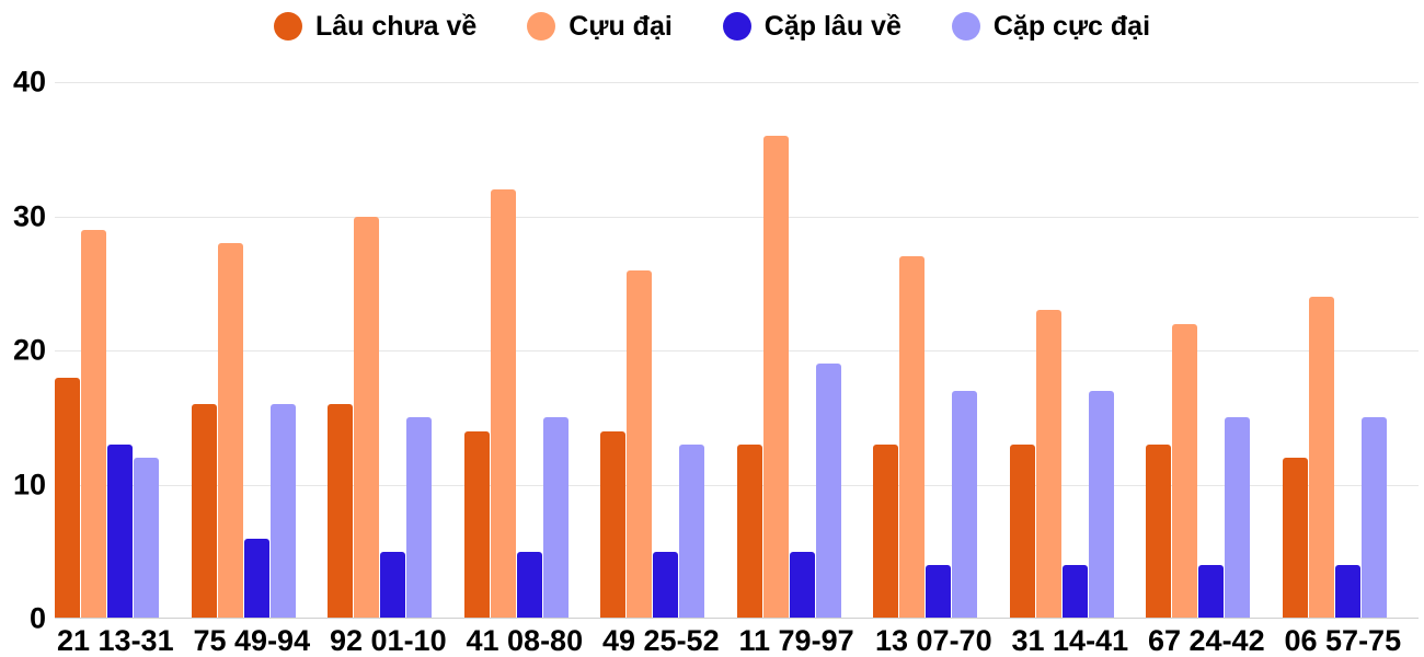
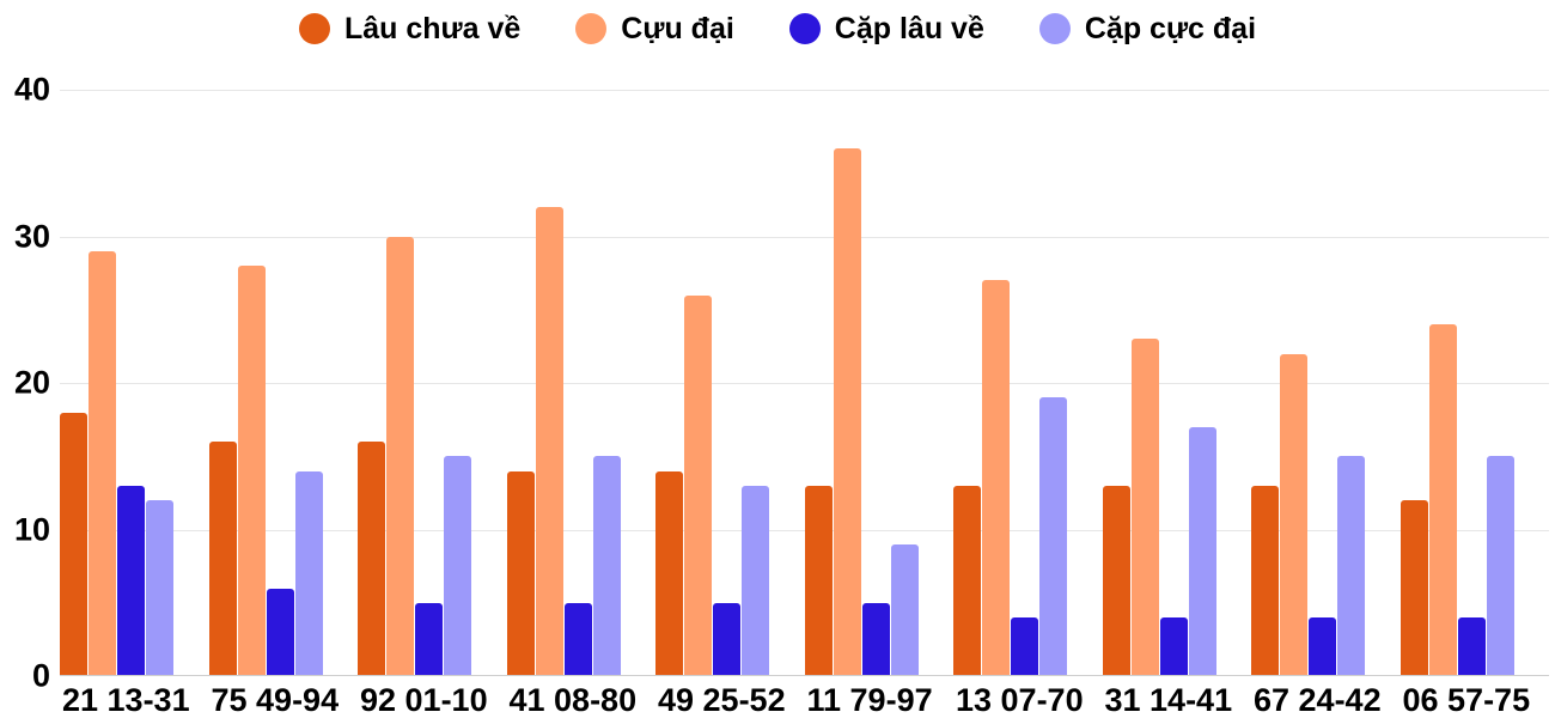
Cặp cực đại/75 49-94: 16 -> 14
Cặp cực đại/11 79-97: 19 -> 9
Cặp cực đại/13 07-70: 17 -> 19
